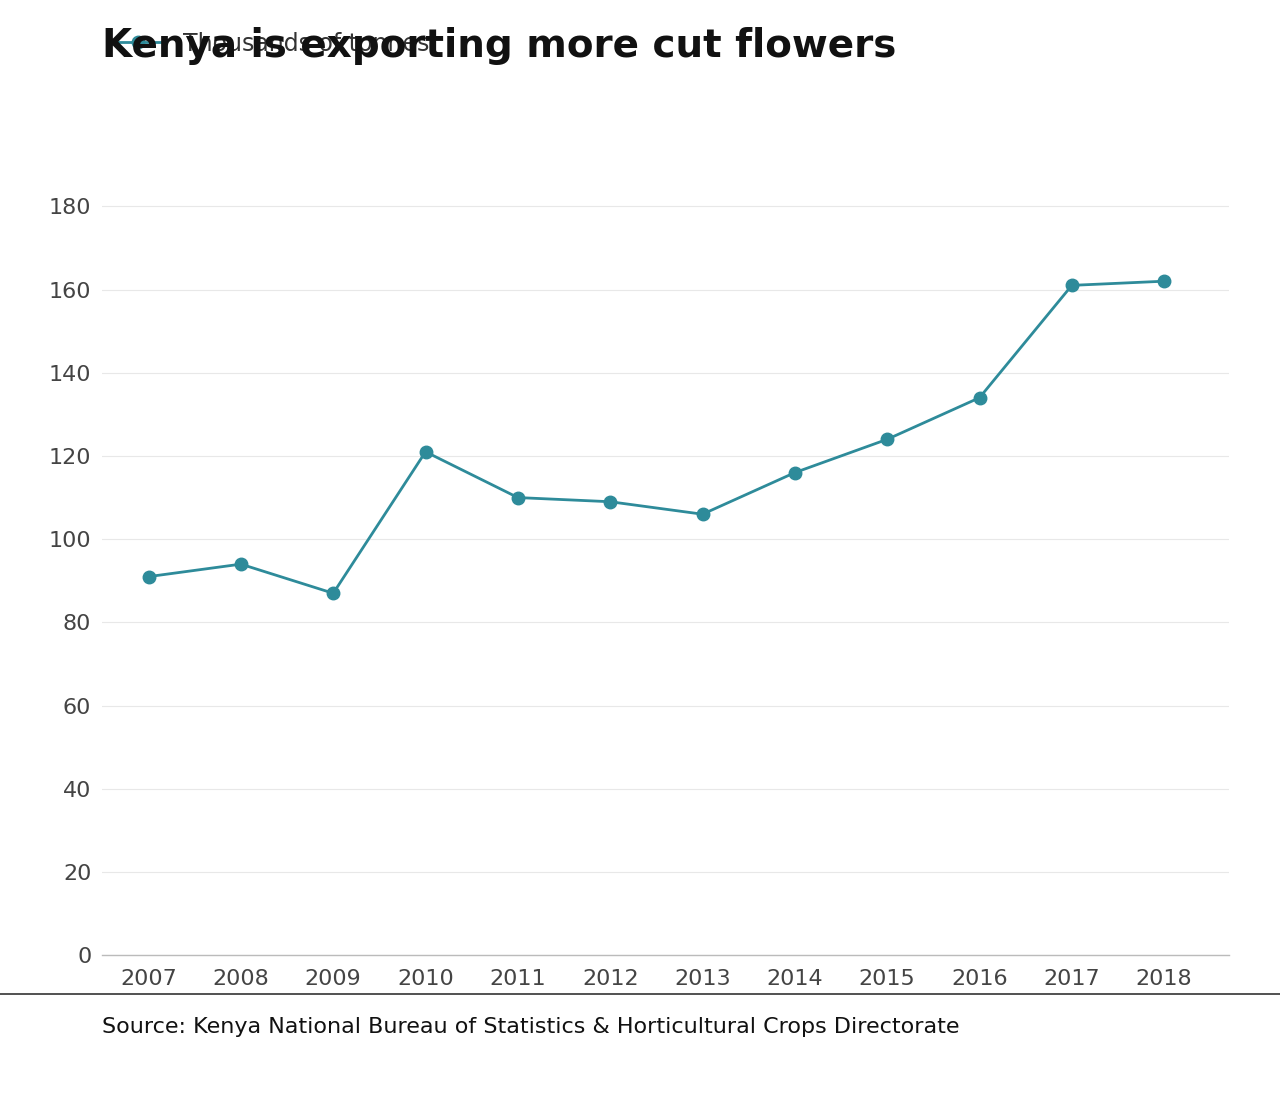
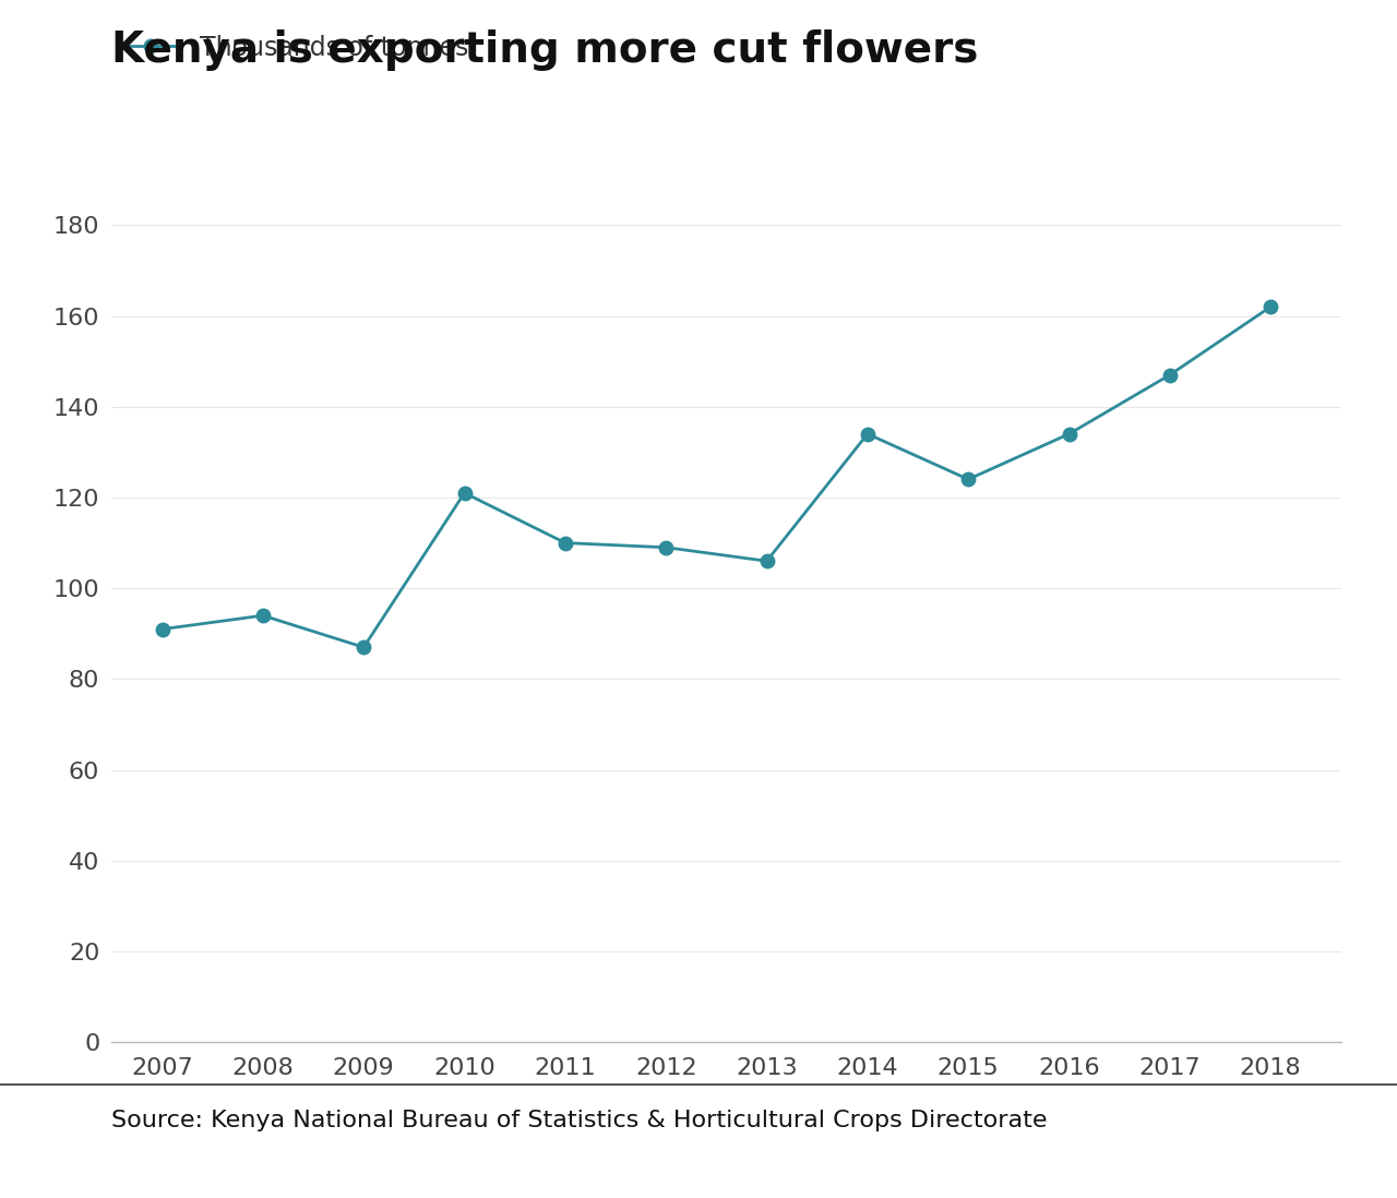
2014: 116 -> 134
2017: 161 -> 147
